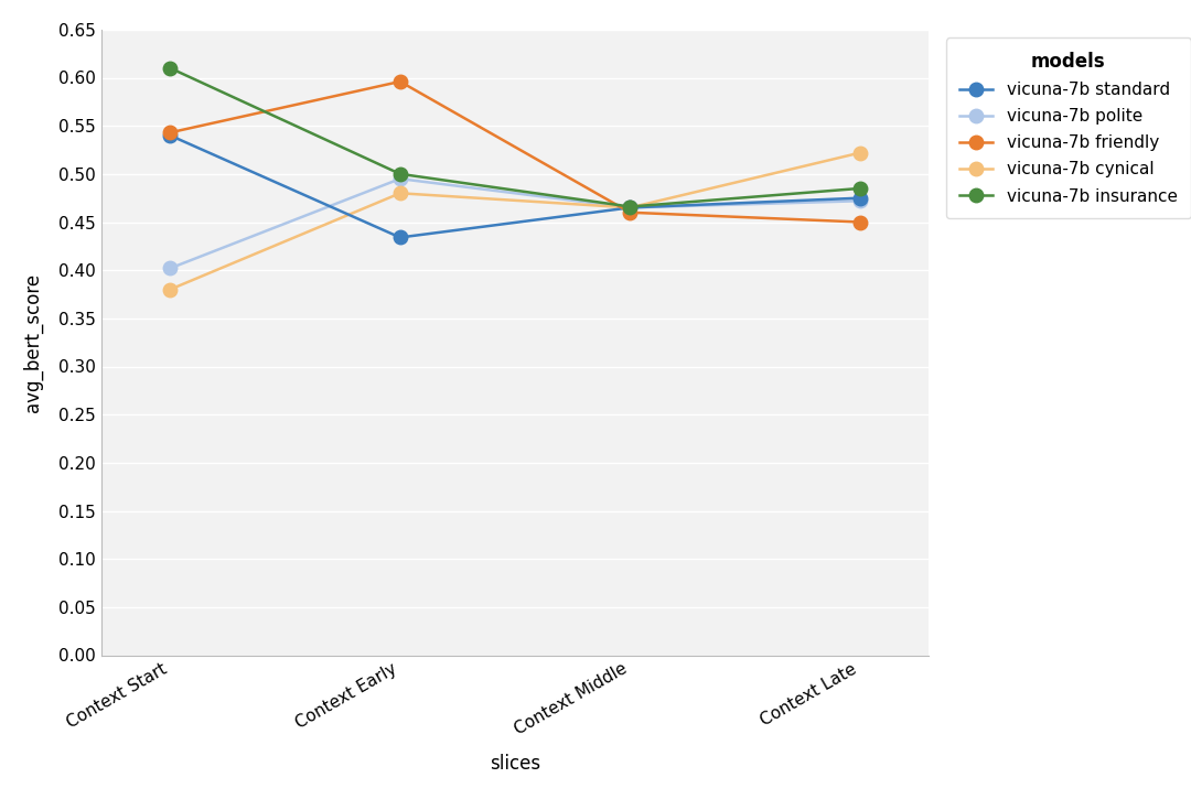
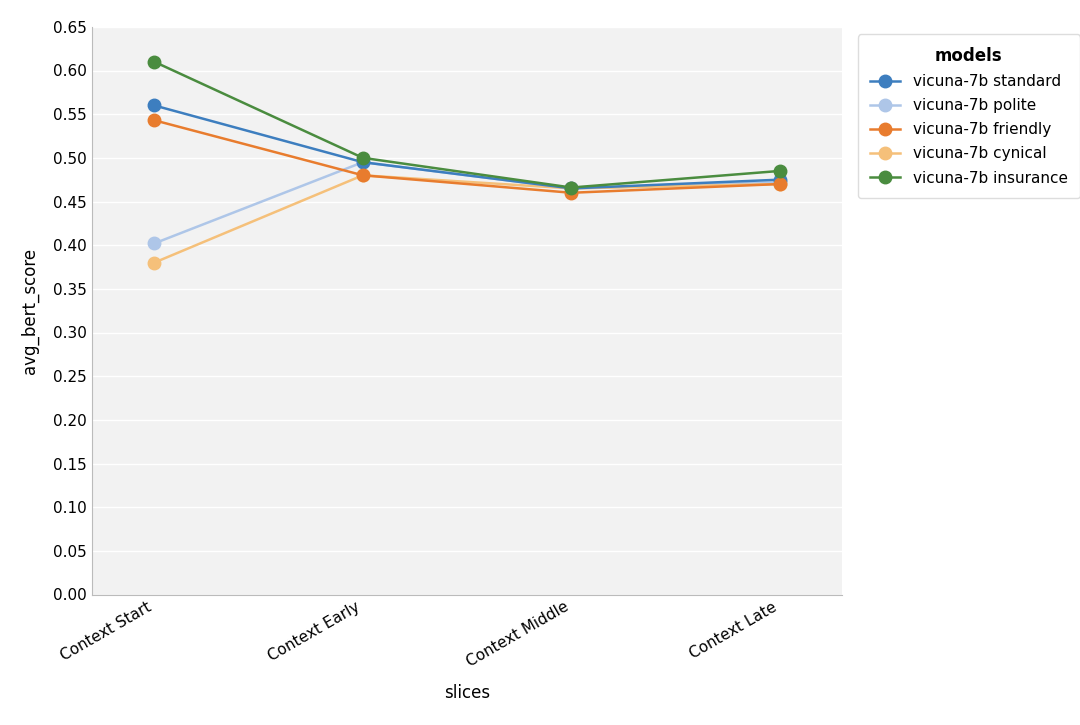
vicuna-7b standard/Context Start: 0.540 -> 0.560
vicuna-7b standard/Context Early: 0.434 -> 0.495
vicuna-7b friendly/Context Early: 0.596 -> 0.480
vicuna-7b friendly/Context Late: 0.450 -> 0.470
vicuna-7b cynical/Context Late: 0.522 -> 0.470
